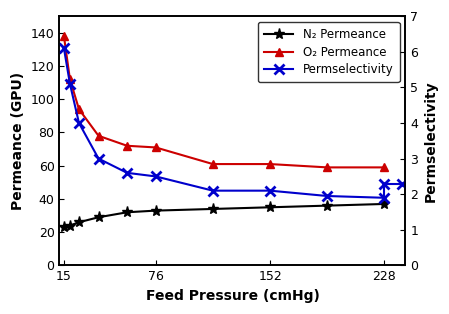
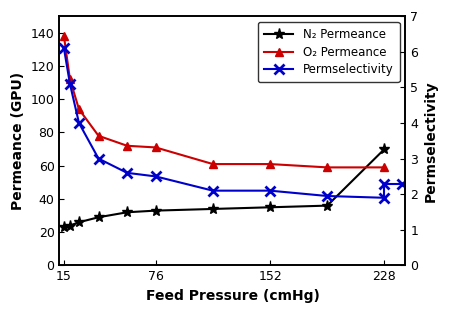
N₂ Permeance/228: 37 -> 70
